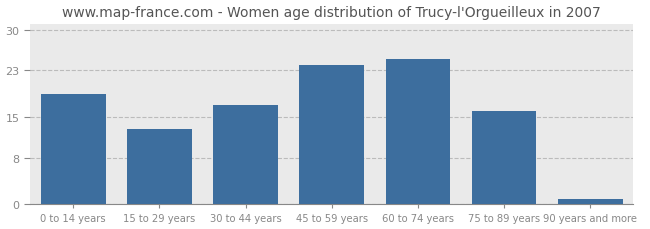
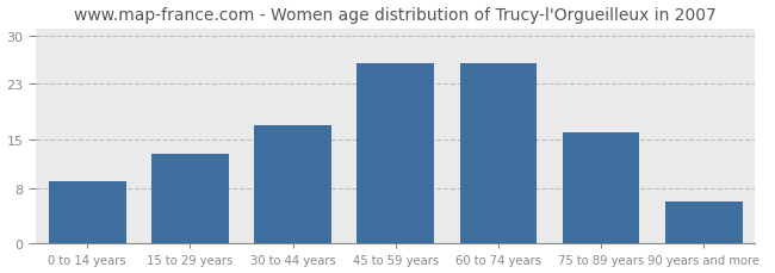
0 to 14 years: 19 -> 9
45 to 59 years: 24 -> 26
60 to 74 years: 25 -> 26
90 years and more: 1 -> 6
